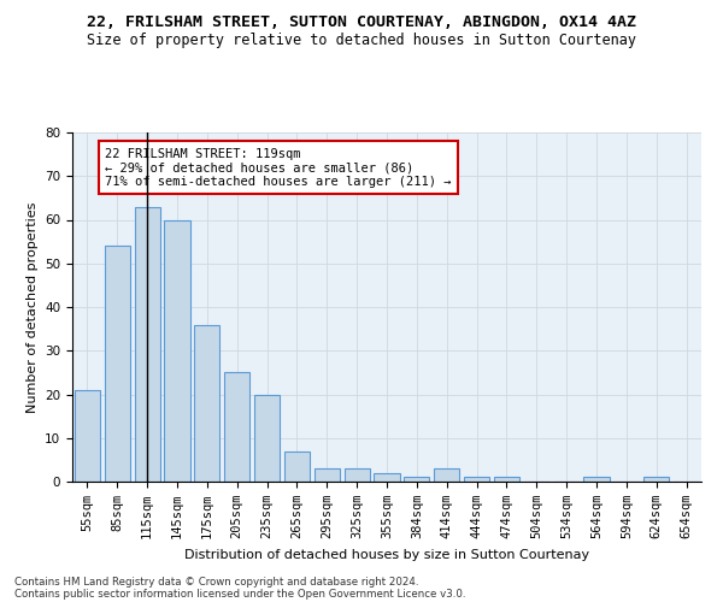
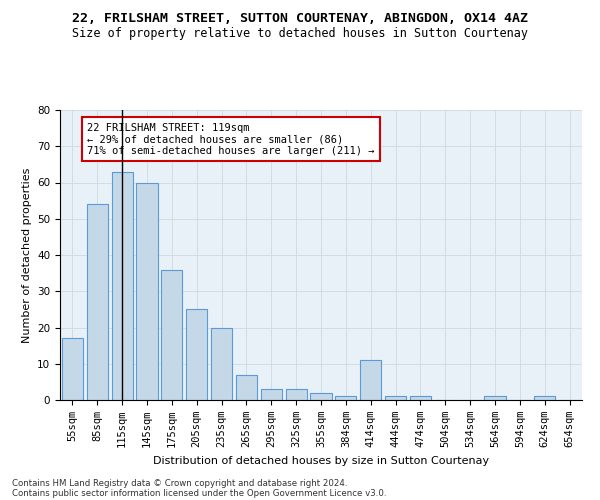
55sqm: 21 -> 17
414sqm: 3 -> 11
